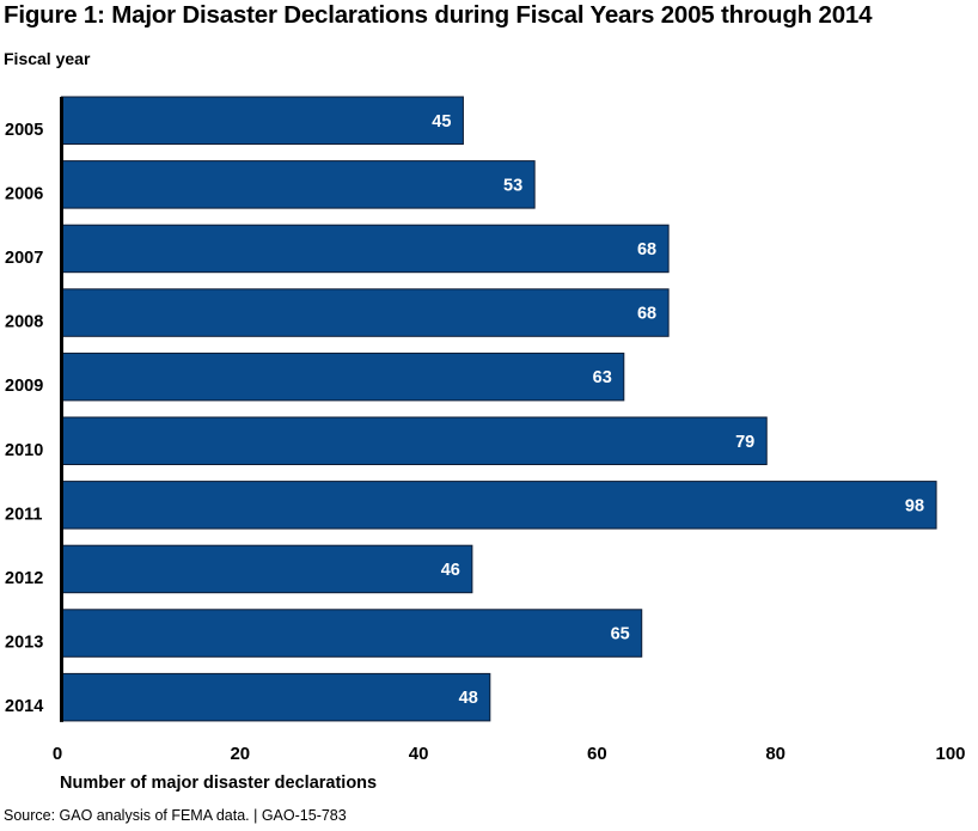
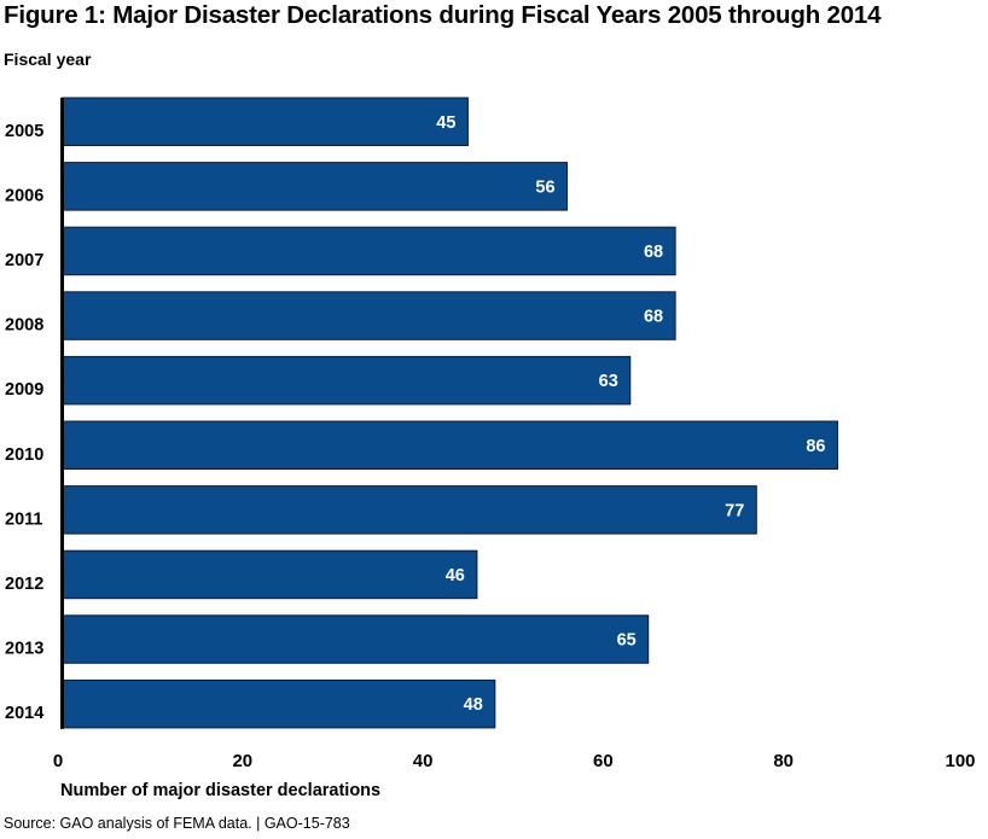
2006: 53 -> 56
2010: 79 -> 86
2011: 98 -> 77
